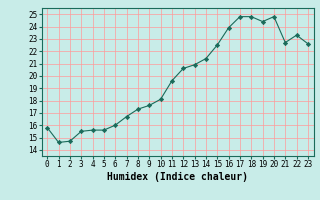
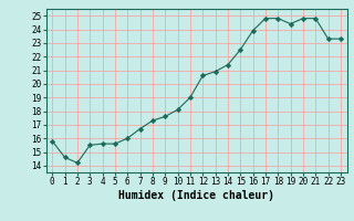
2: 14.7 -> 14.2
11: 19.6 -> 19.0
21: 22.7 -> 24.8
23: 22.6 -> 23.3
